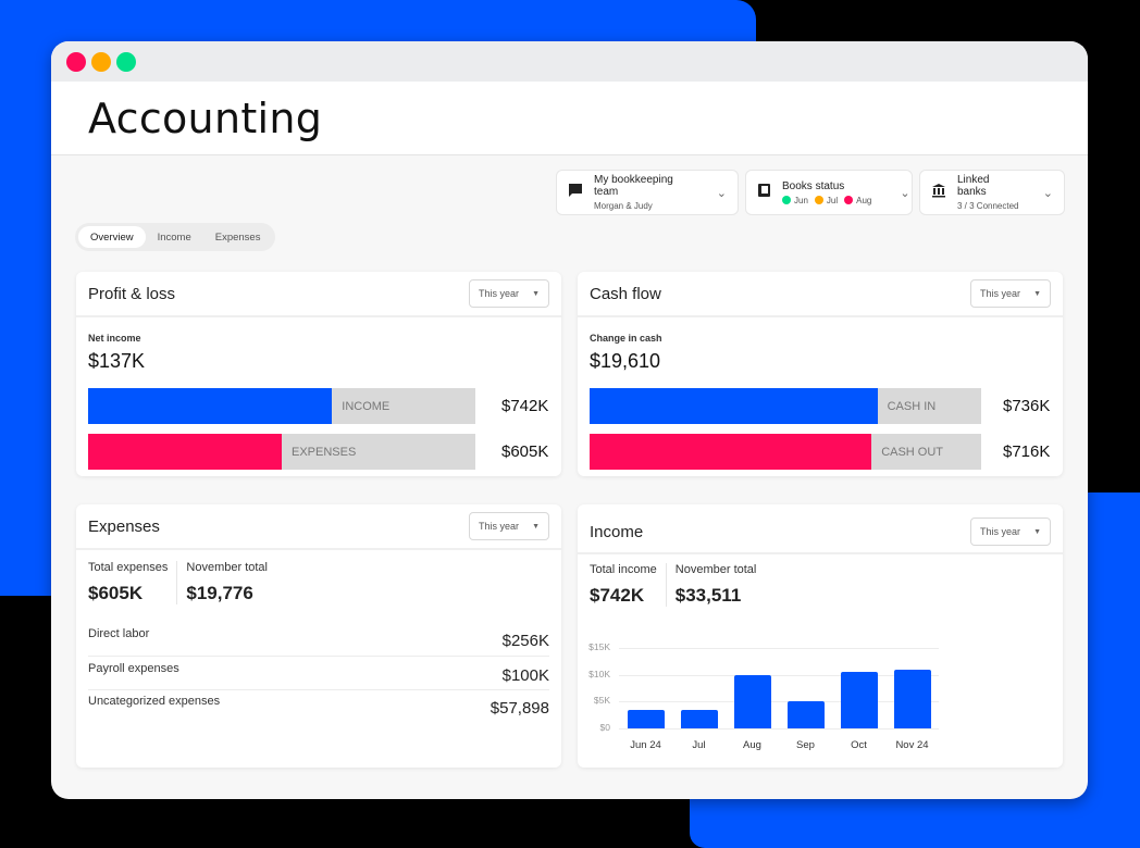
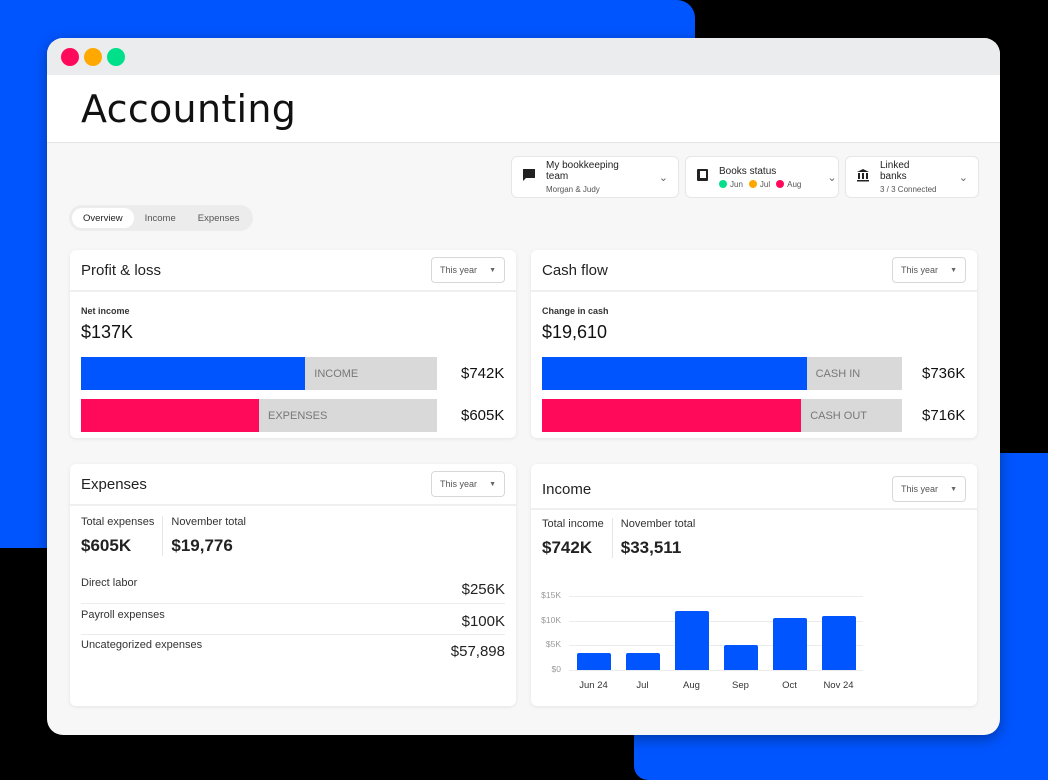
Aug: $10K -> $12K
